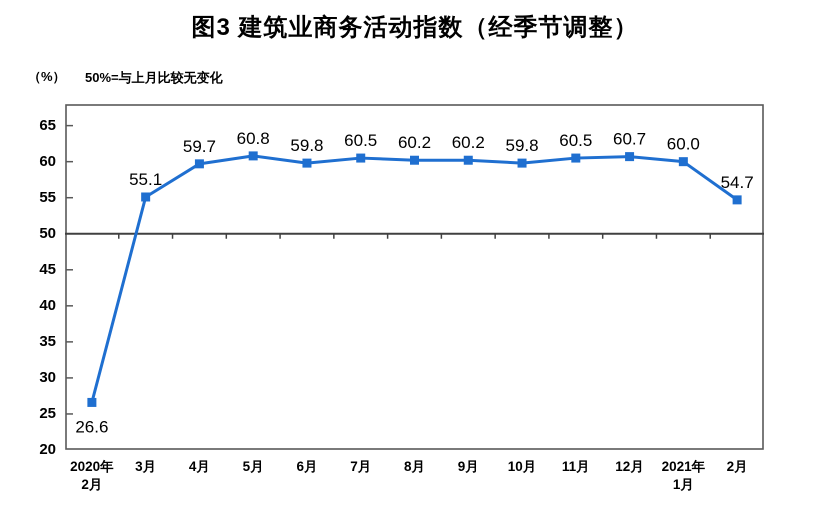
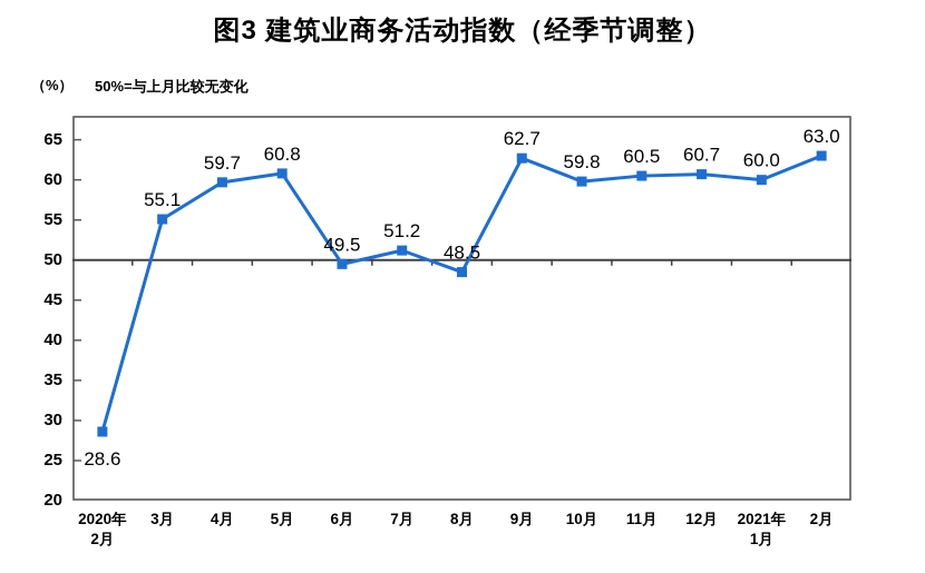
2020年 2月: 26.6 -> 28.6
6月: 59.8 -> 49.5
7月: 60.5 -> 51.2
8月: 60.2 -> 48.5
9月: 60.2 -> 62.7
2月: 54.7 -> 63.0
